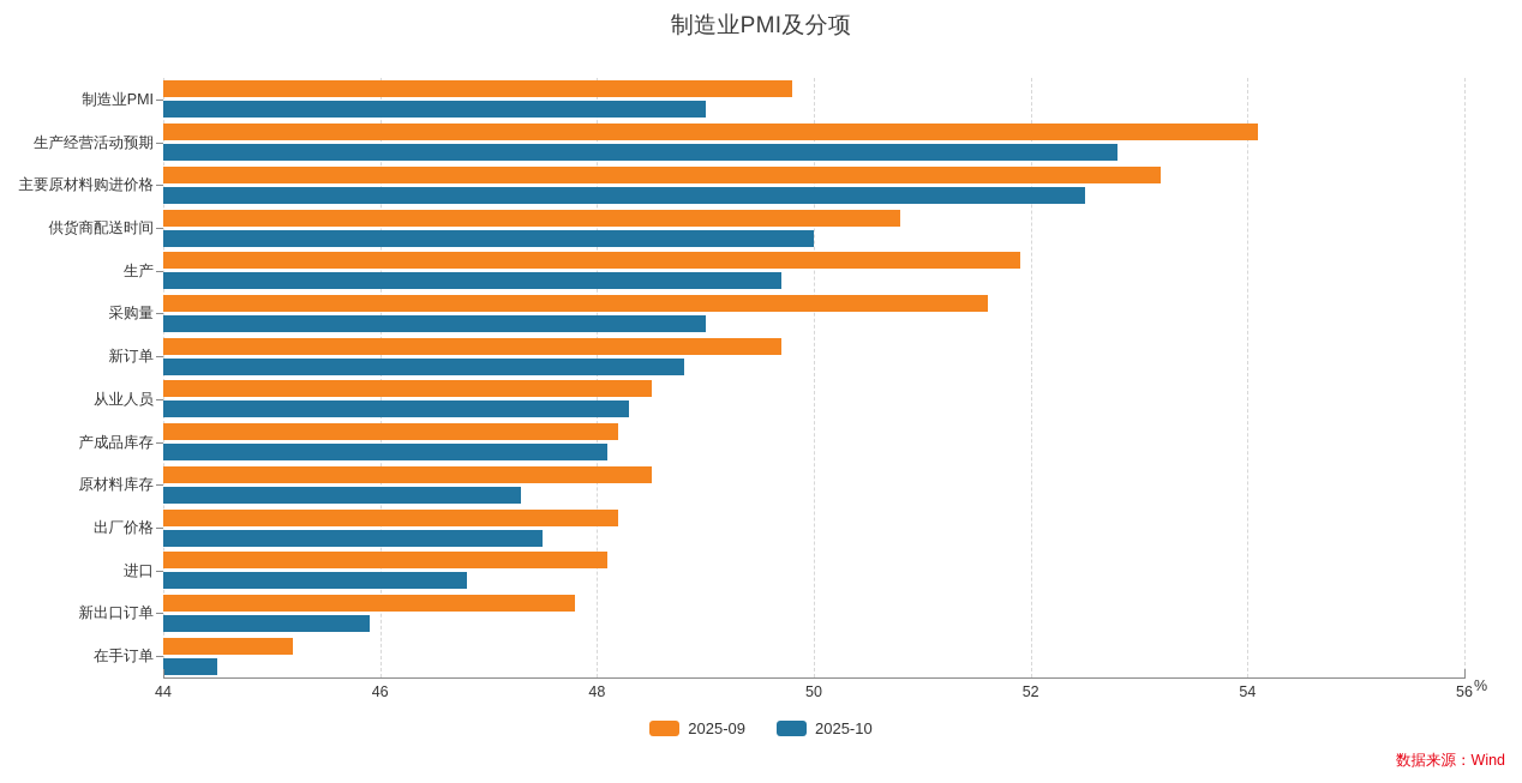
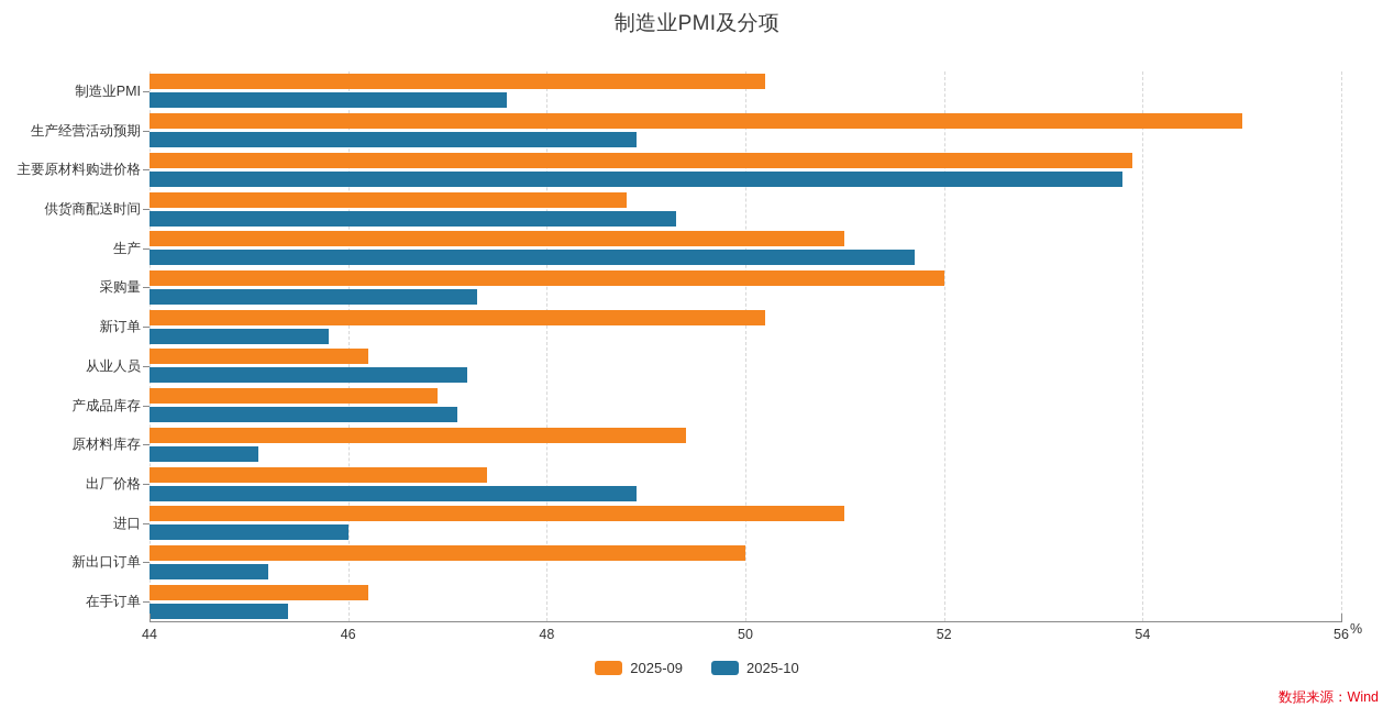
2025-09/制造业PMI: 49.8 -> 50.2
2025-10/制造业PMI: 49.0 -> 47.6
2025-09/生产经营活动预期: 54.1 -> 55.0
2025-10/生产经营活动预期: 52.8 -> 48.9
2025-09/主要原材料购进价格: 53.2 -> 53.9
2025-10/主要原材料购进价格: 52.5 -> 53.8
2025-09/供货商配送时间: 50.8 -> 48.8
2025-10/供货商配送时间: 50.0 -> 49.3
2025-09/生产: 51.9 -> 51.0
2025-10/生产: 49.7 -> 51.7
2025-09/采购量: 51.6 -> 52.0
2025-10/采购量: 49.0 -> 47.3
2025-09/新订单: 49.7 -> 50.2
2025-10/新订单: 48.8 -> 45.8
2025-09/从业人员: 48.5 -> 46.2
2025-10/从业人员: 48.3 -> 47.2
2025-09/产成品库存: 48.2 -> 46.9
2025-10/产成品库存: 48.1 -> 47.1
2025-09/原材料库存: 48.5 -> 49.4
2025-10/原材料库存: 47.3 -> 45.1
2025-09/出厂价格: 48.2 -> 47.4
2025-10/出厂价格: 47.5 -> 48.9
2025-09/进口: 48.1 -> 51.0
2025-10/进口: 46.8 -> 46.0
2025-09/新出口订单: 47.8 -> 50.0
2025-10/新出口订单: 45.9 -> 45.2
2025-09/在手订单: 45.2 -> 46.2
2025-10/在手订单: 44.5 -> 45.4
